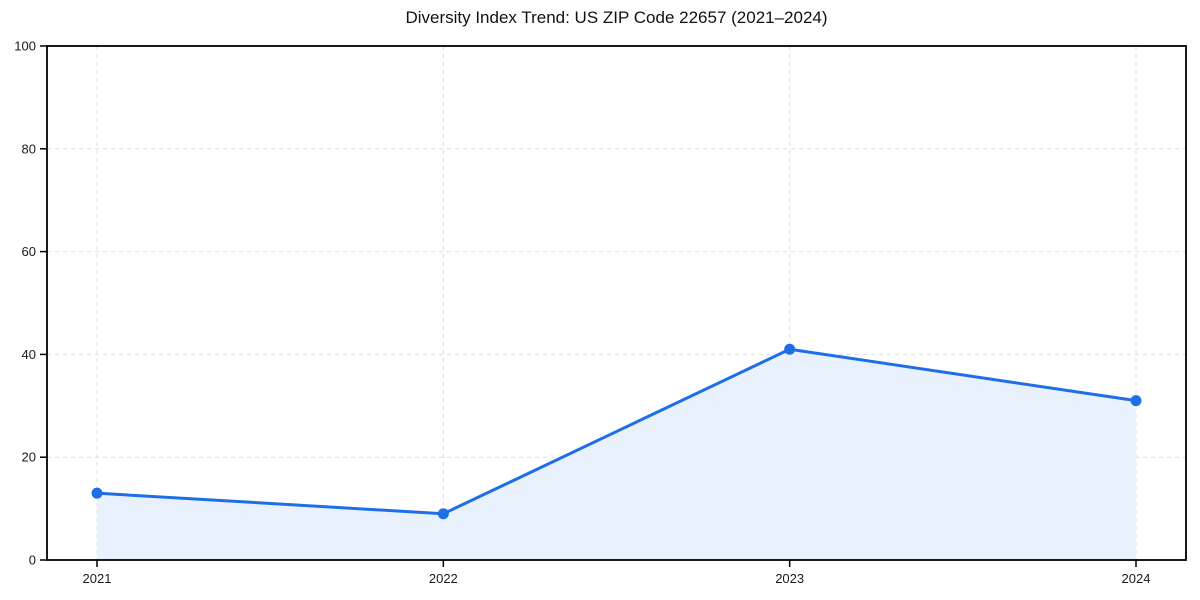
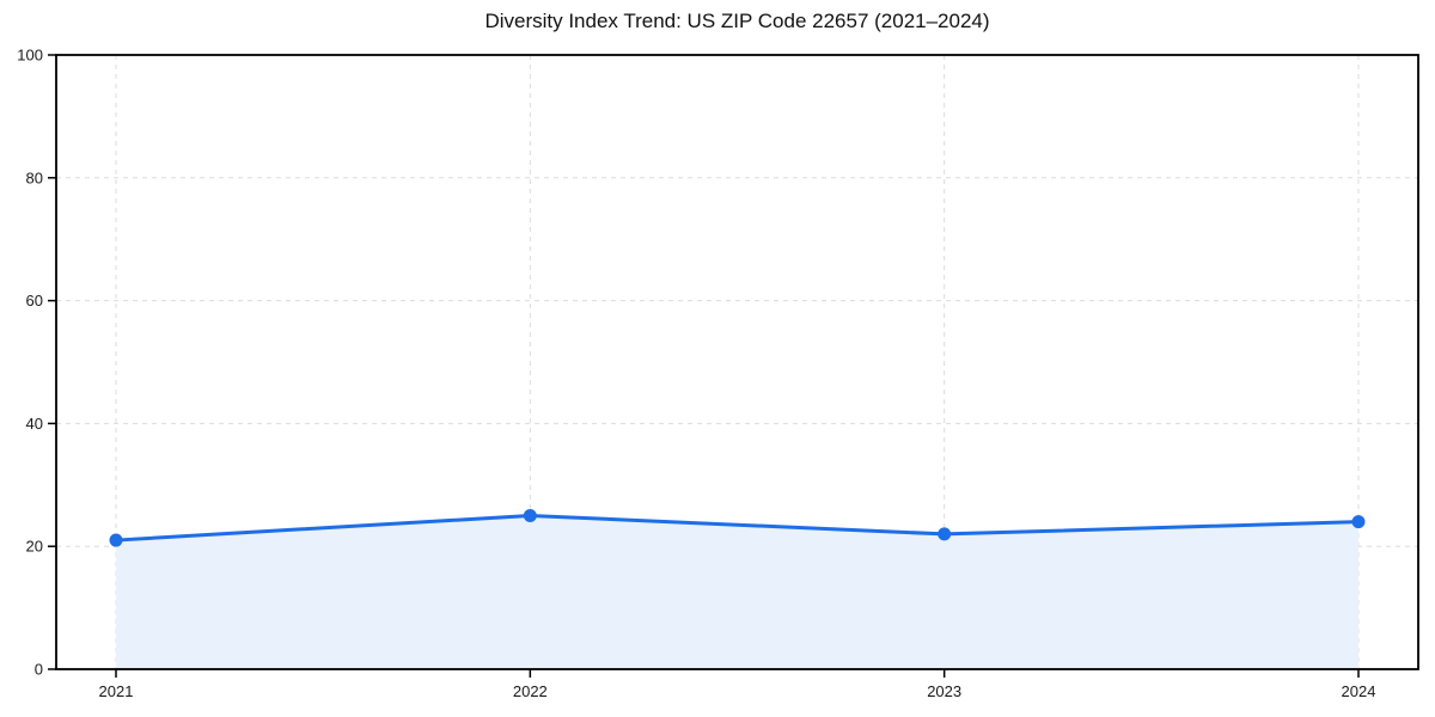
2021: 13 -> 21
2022: 9 -> 25
2023: 41 -> 22
2024: 31 -> 24
